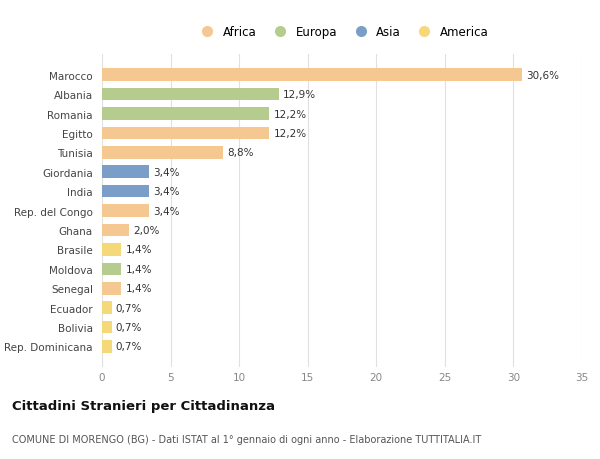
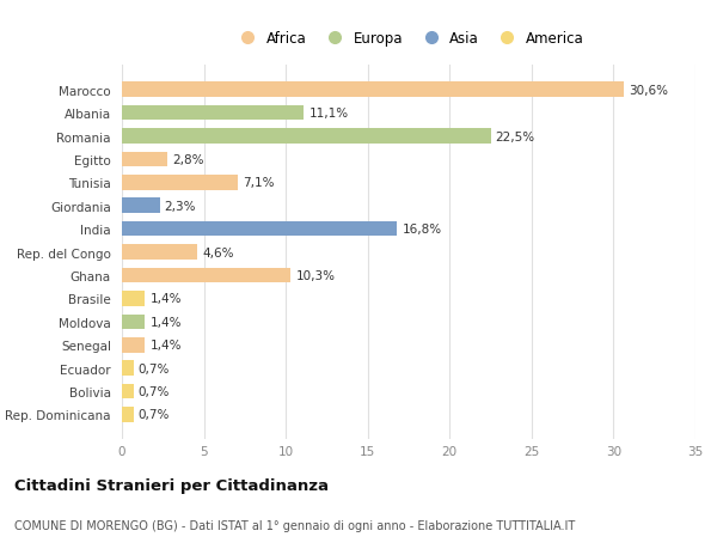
Albania: 12,9% -> 11,1%
Romania: 12,2% -> 22,5%
Egitto: 12,2% -> 2,8%
Tunisia: 8,8% -> 7,1%
Giordania: 3,4% -> 2,3%
India: 3,4% -> 16,8%
Rep. del Congo: 3,4% -> 4,6%
Ghana: 2,0% -> 10,3%
